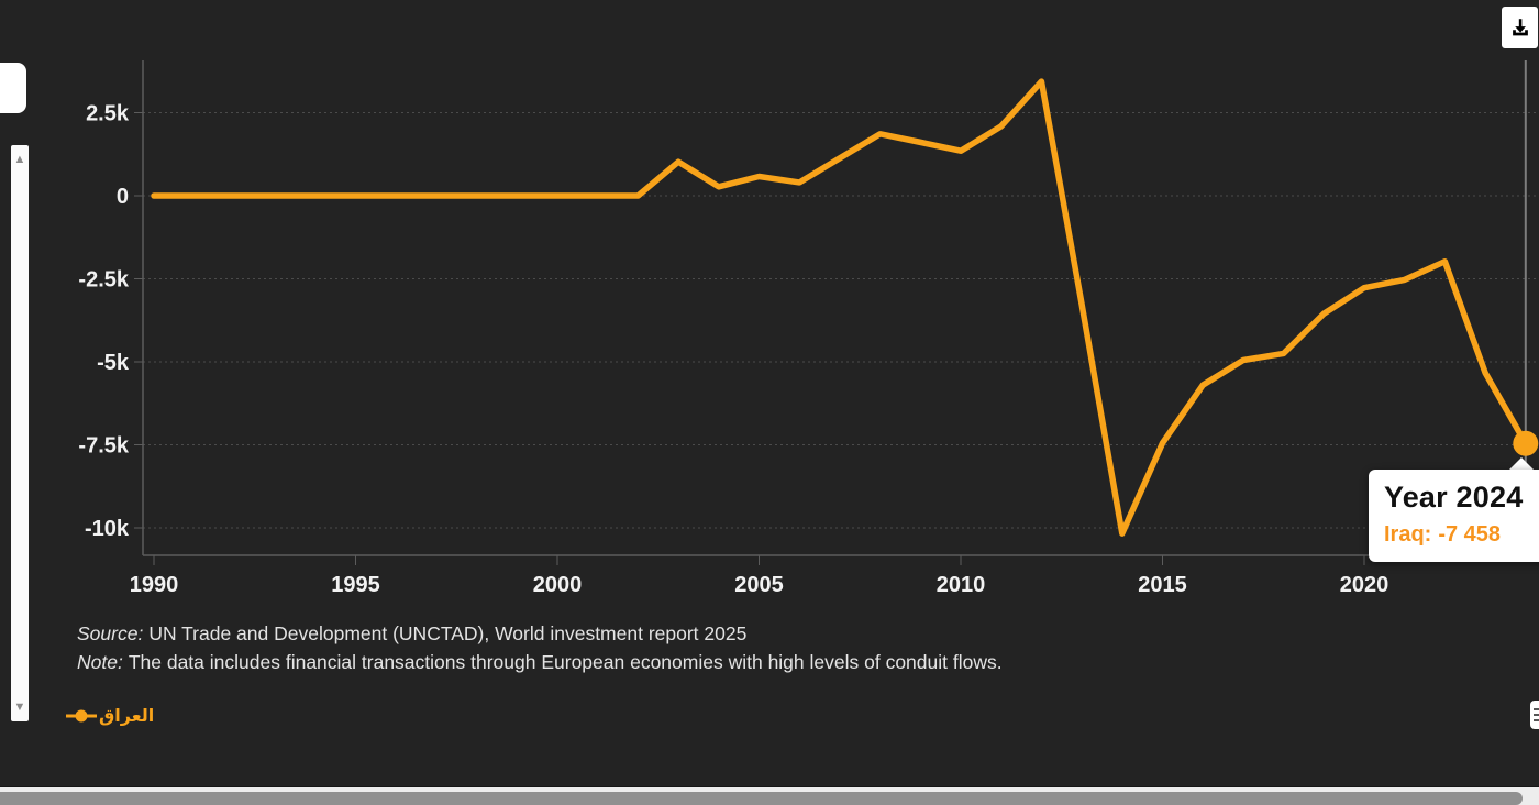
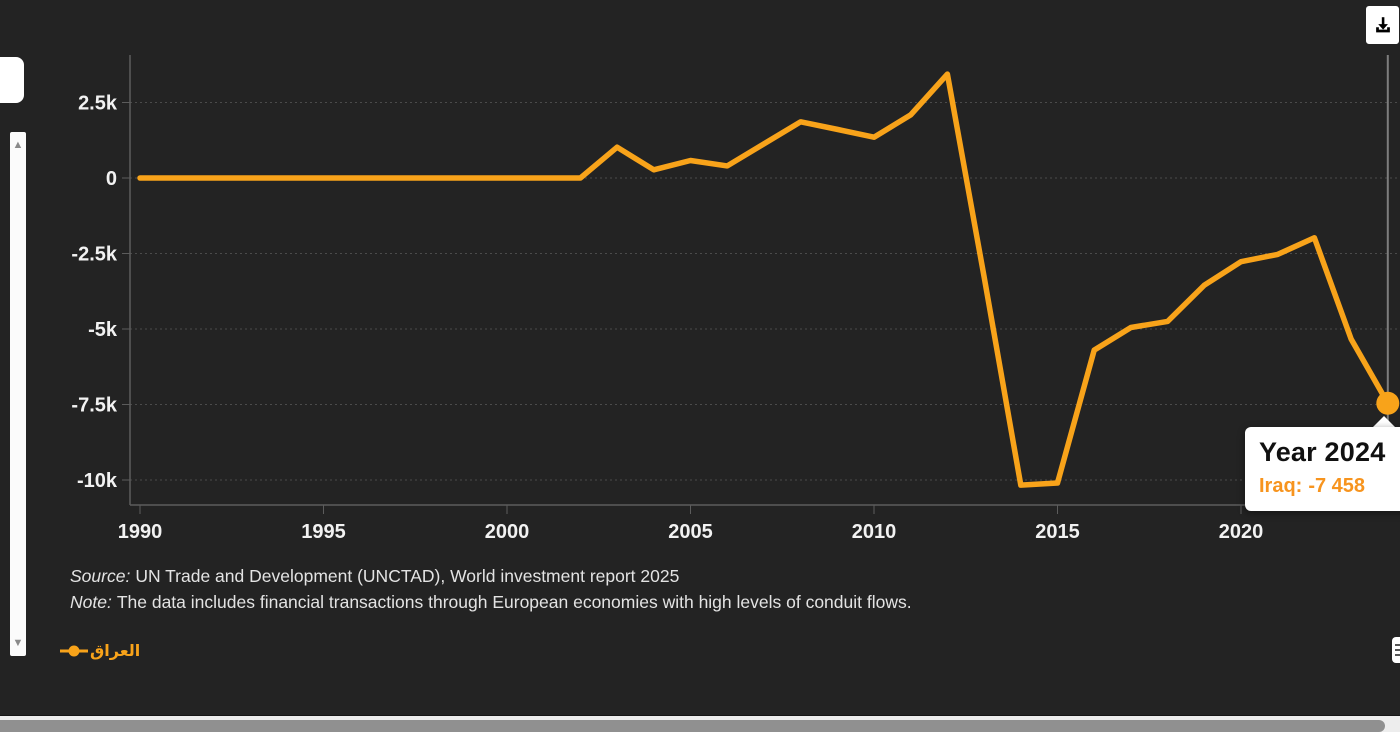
2015: -7.4k -> -10.1k
